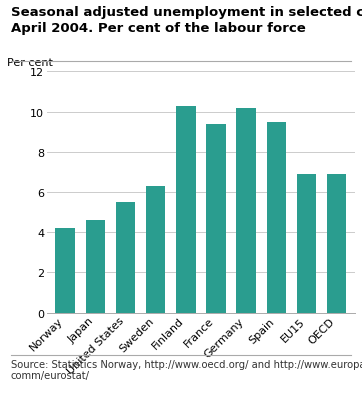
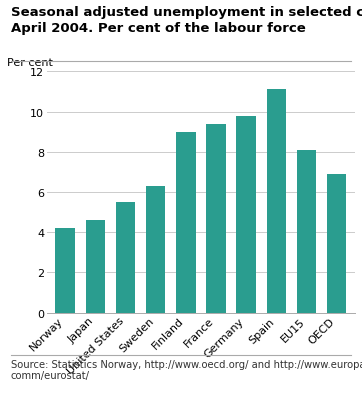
Finland: 10.3 -> 9.0
Germany: 10.2 -> 9.8
Spain: 9.5 -> 11.1
EU15: 6.9 -> 8.1
